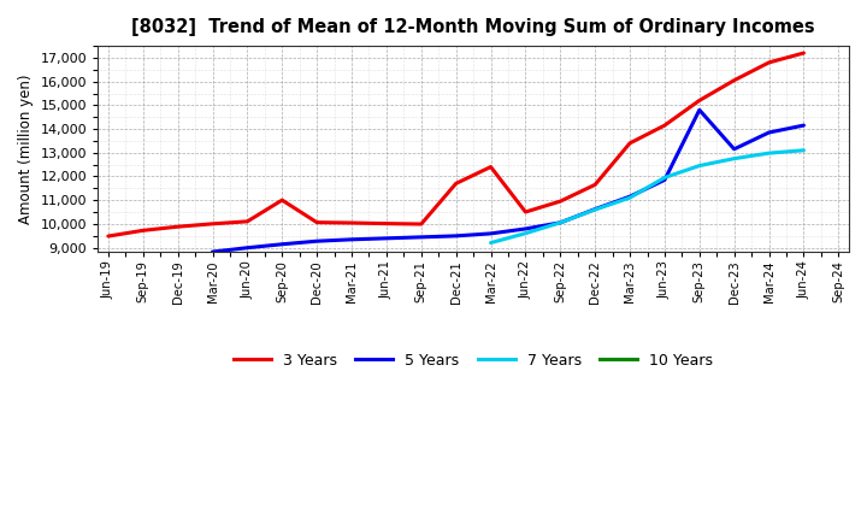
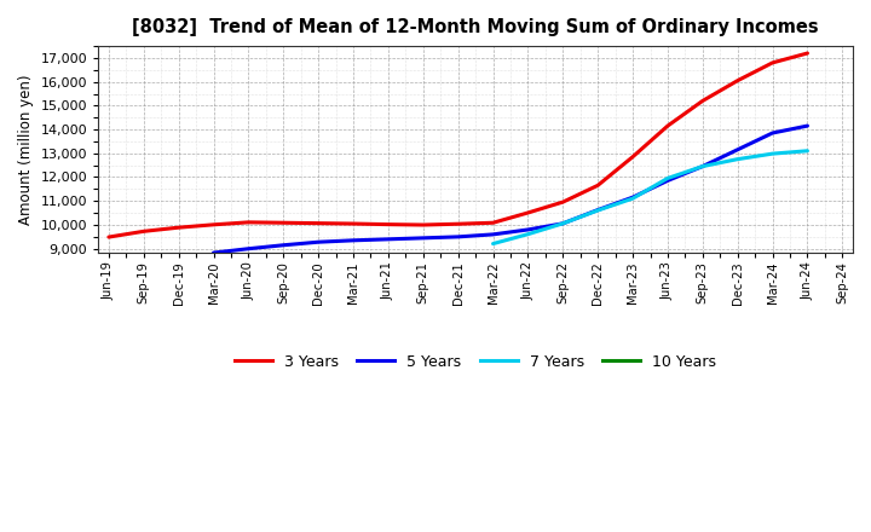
3 Years/Sep-20: 11,000 -> 10,100
3 Years/Dec-21: 11,700 -> 10,000
3 Years/Mar-22: 12,400 -> 10,100
3 Years/Mar-23: 13,400 -> 12,800
5 Years/Sep-23: 14,800 -> 12,400
